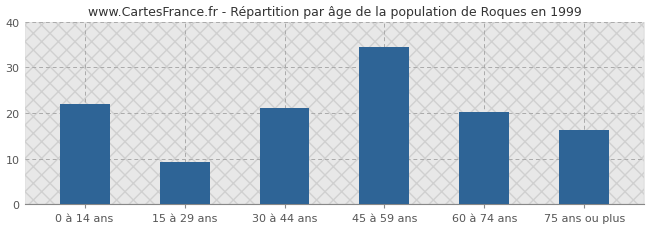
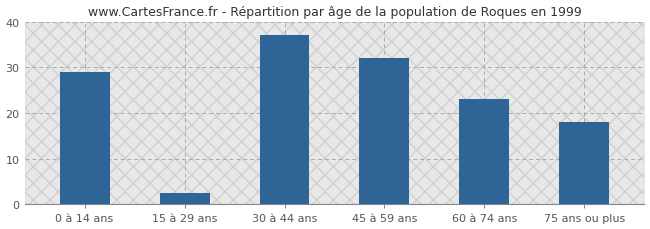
0 à 14 ans: 22.0 -> 29.0
15 à 29 ans: 9.3 -> 2.5
30 à 44 ans: 21.0 -> 37.0
45 à 59 ans: 34.5 -> 32.0
60 à 74 ans: 20.2 -> 23.0
75 ans ou plus: 16.2 -> 18.0
